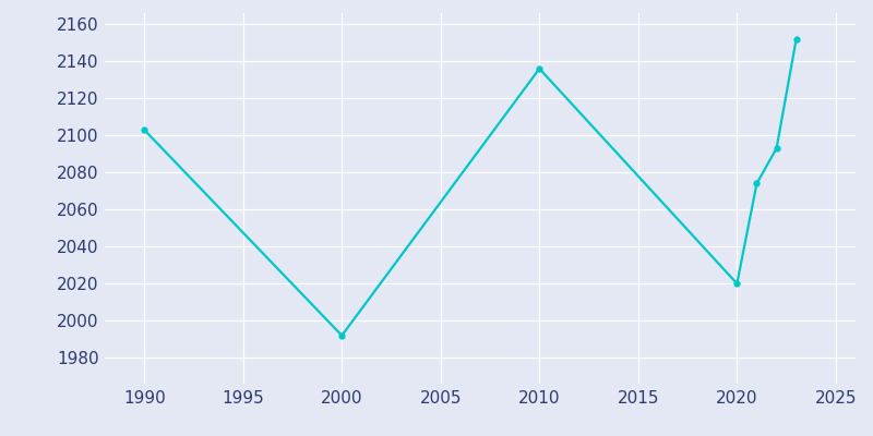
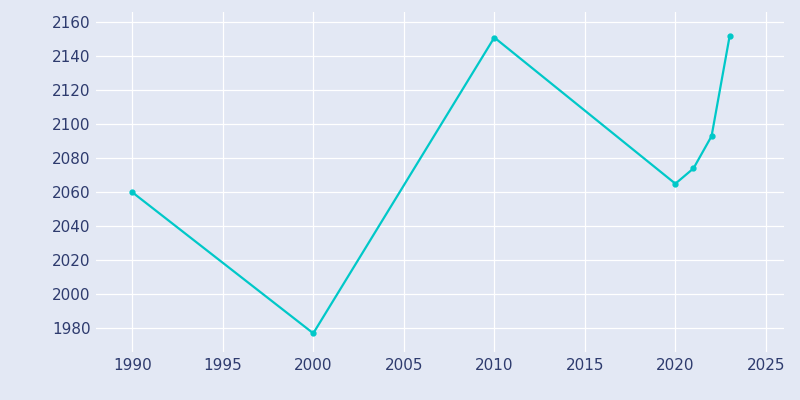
1990: 2103 -> 2060
2000: 1992 -> 1977
2010: 2136 -> 2151
2020: 2020 -> 2065
